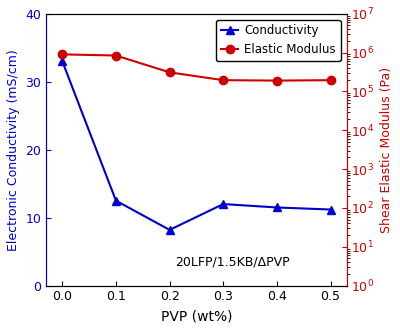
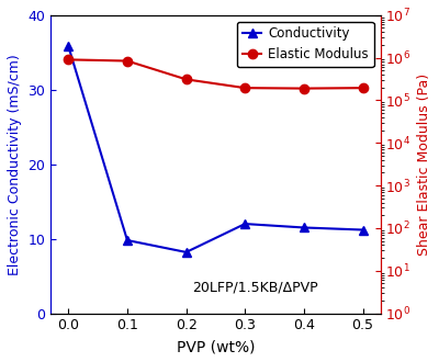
Conductivity/0.0: 33.0 -> 35.8
Conductivity/0.1: 12.5 -> 9.8
